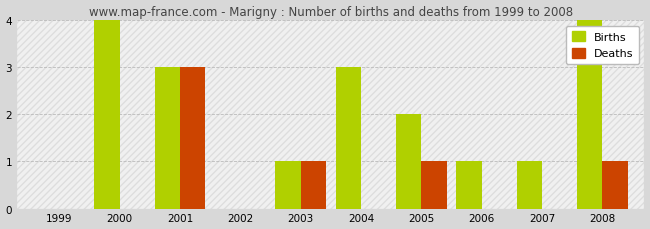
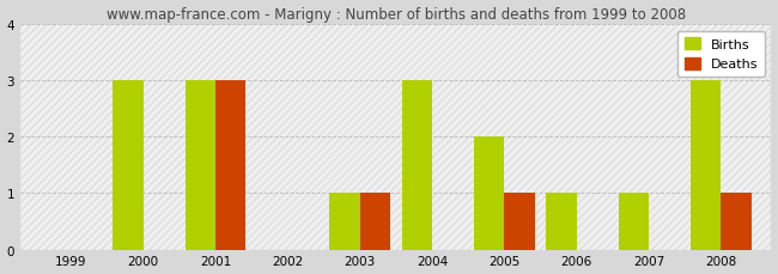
Births/2000: 4 -> 3
Births/2008: 4 -> 3
